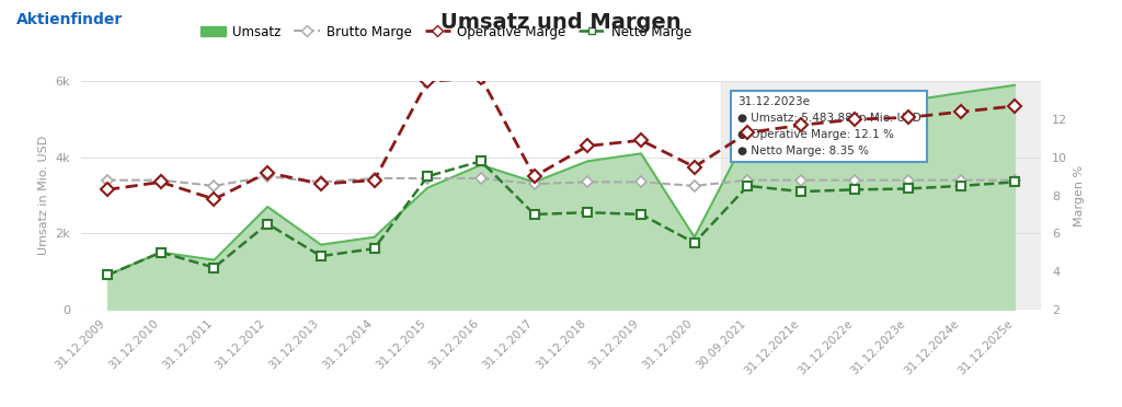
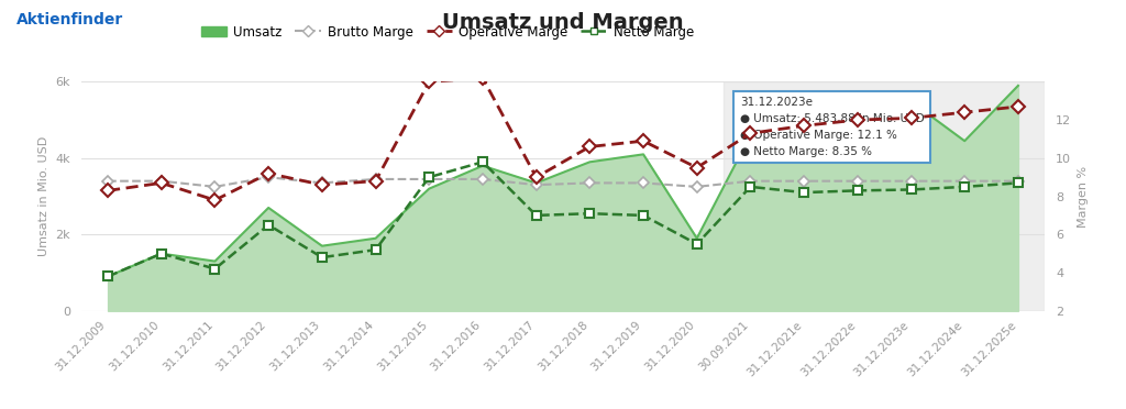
Umsatz/31.12.2024e: 5.70k -> 4.45k
